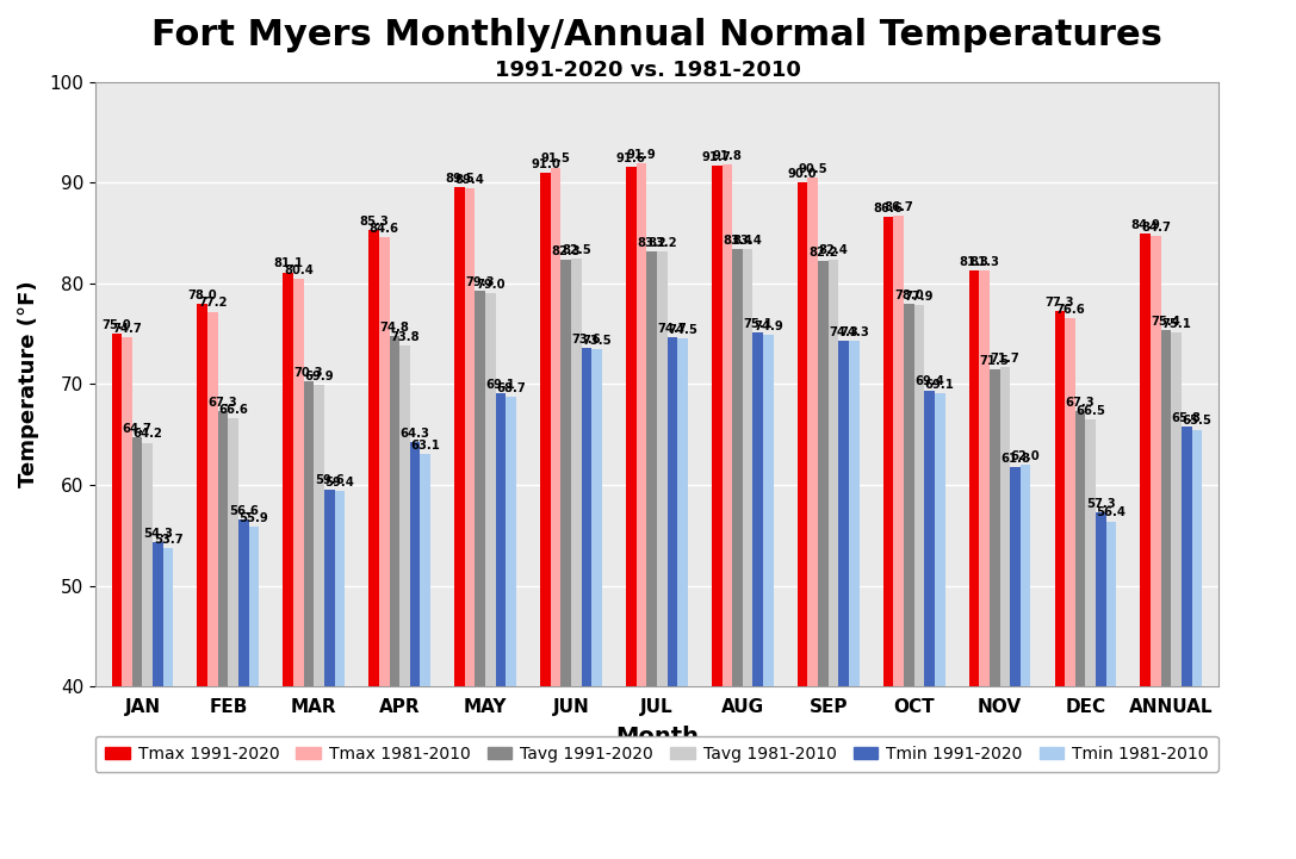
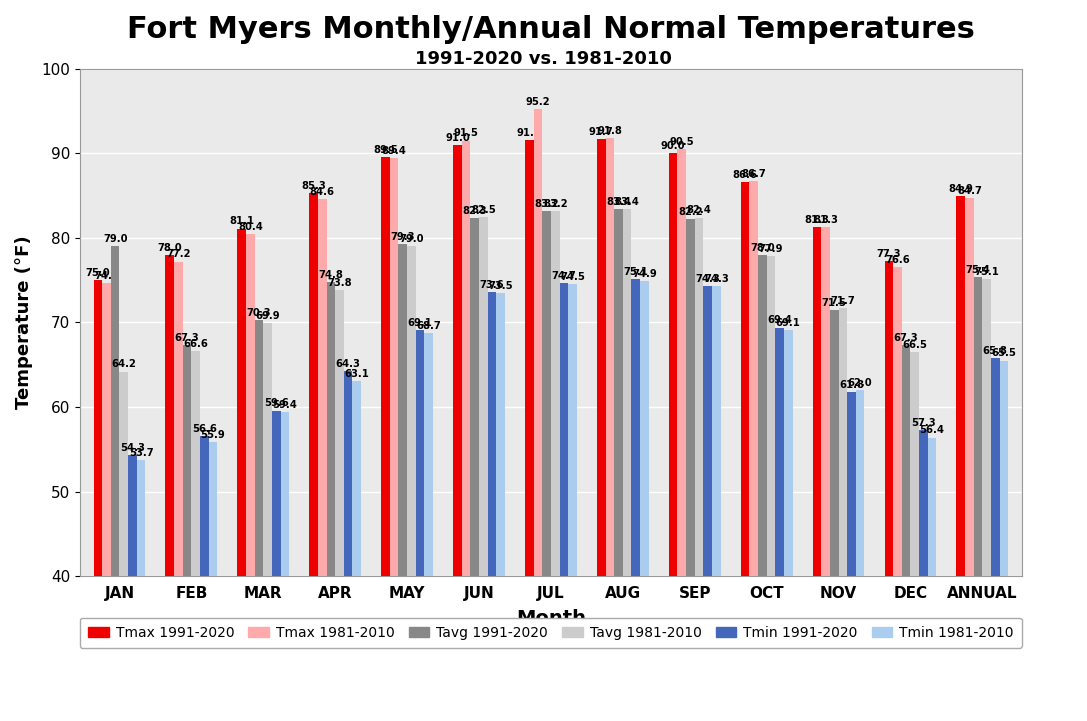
Tavg 1991-2020/JAN: 64.7 -> 79.0
Tmax 1981-2010/JUL: 91.9 -> 95.2
